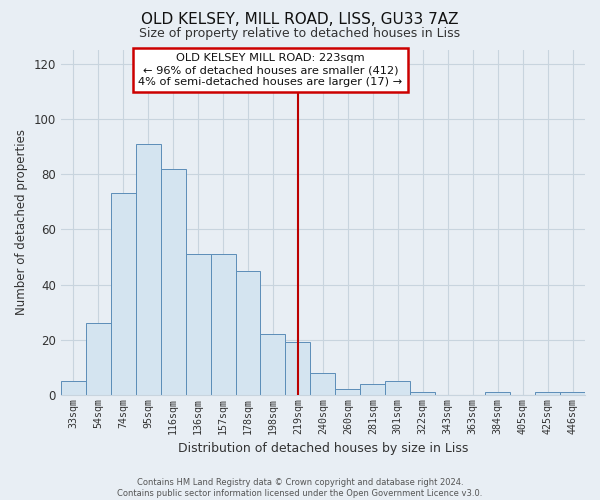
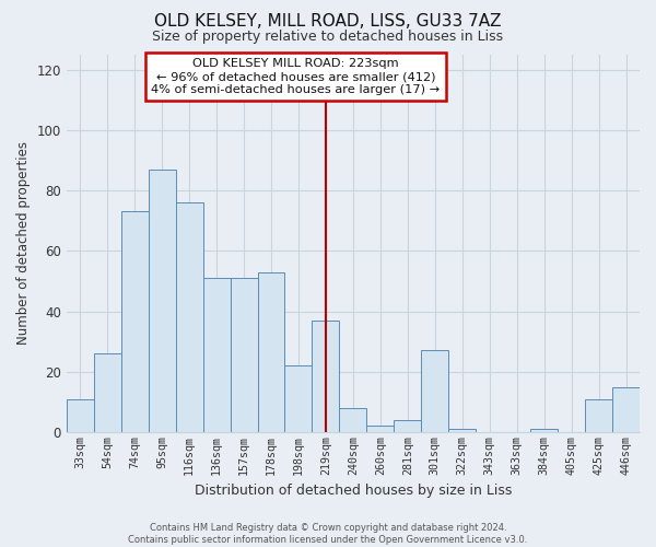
33sqm: 5 -> 11
95sqm: 91 -> 87
116sqm: 82 -> 76
178sqm: 45 -> 53
219sqm: 19 -> 37
301sqm: 5 -> 27
425sqm: 1 -> 11
446sqm: 1 -> 15
